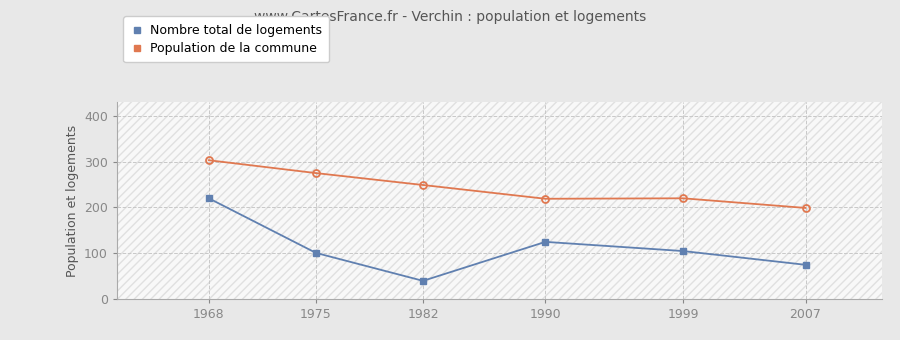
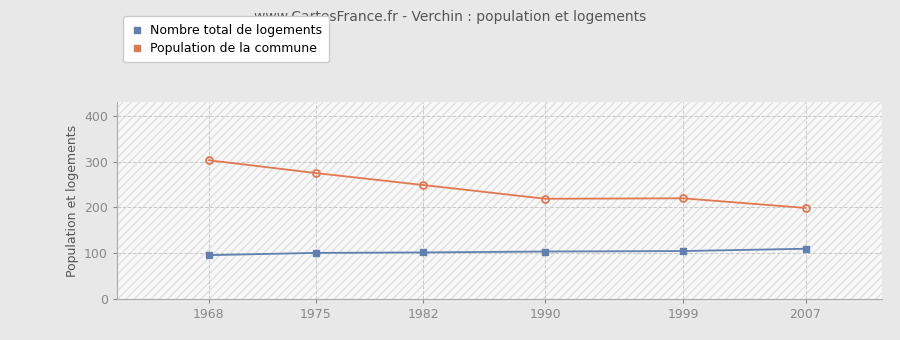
Nombre total de logements/1968: 220 -> 96
Nombre total de logements/1982: 40 -> 102
Nombre total de logements/1990: 125 -> 104
Nombre total de logements/2007: 75 -> 110
